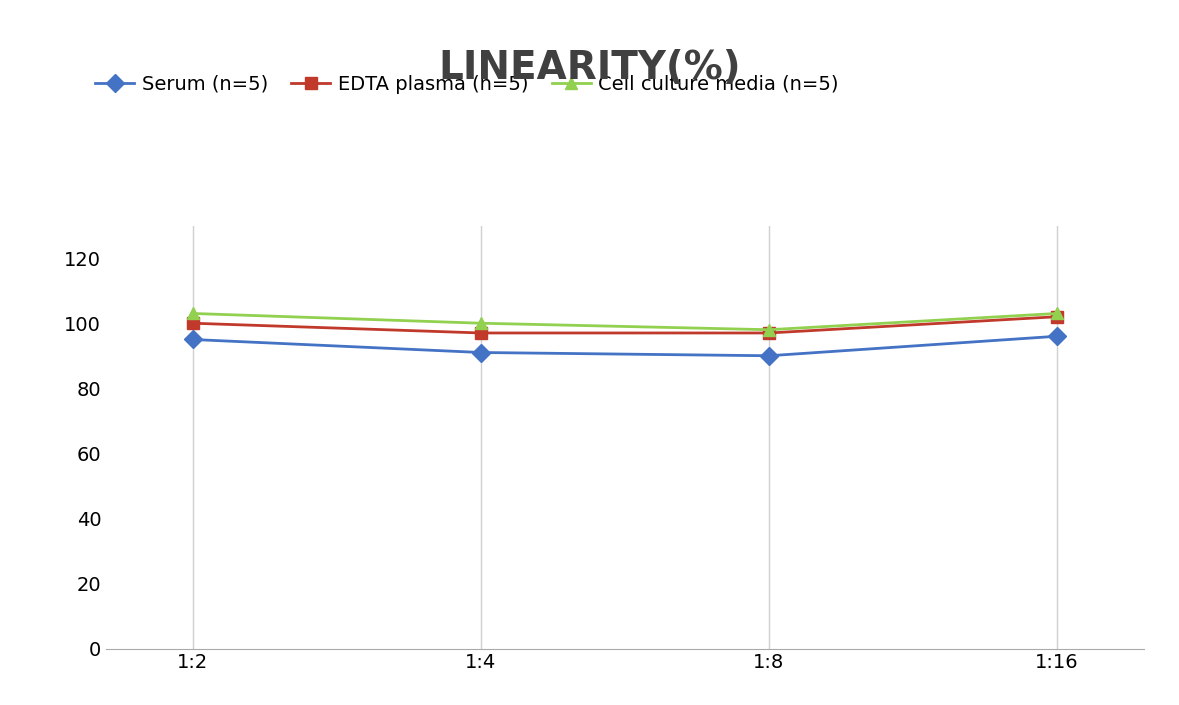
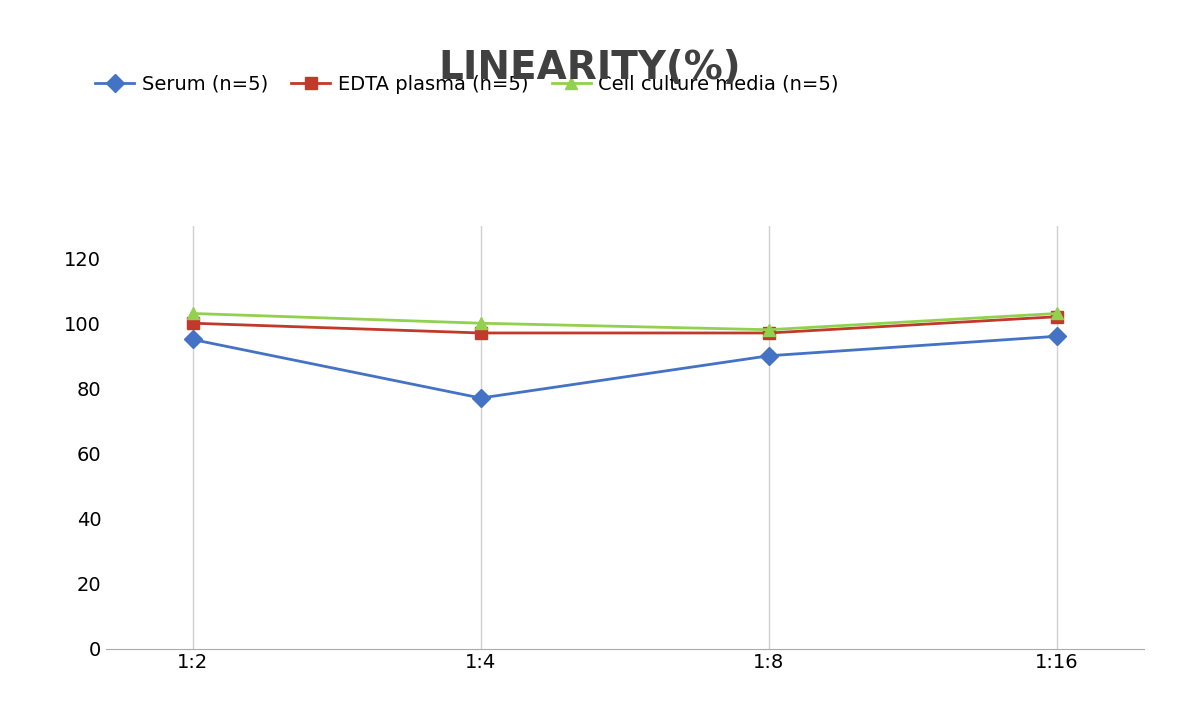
Serum (n=5)/1:4: 91 -> 77
